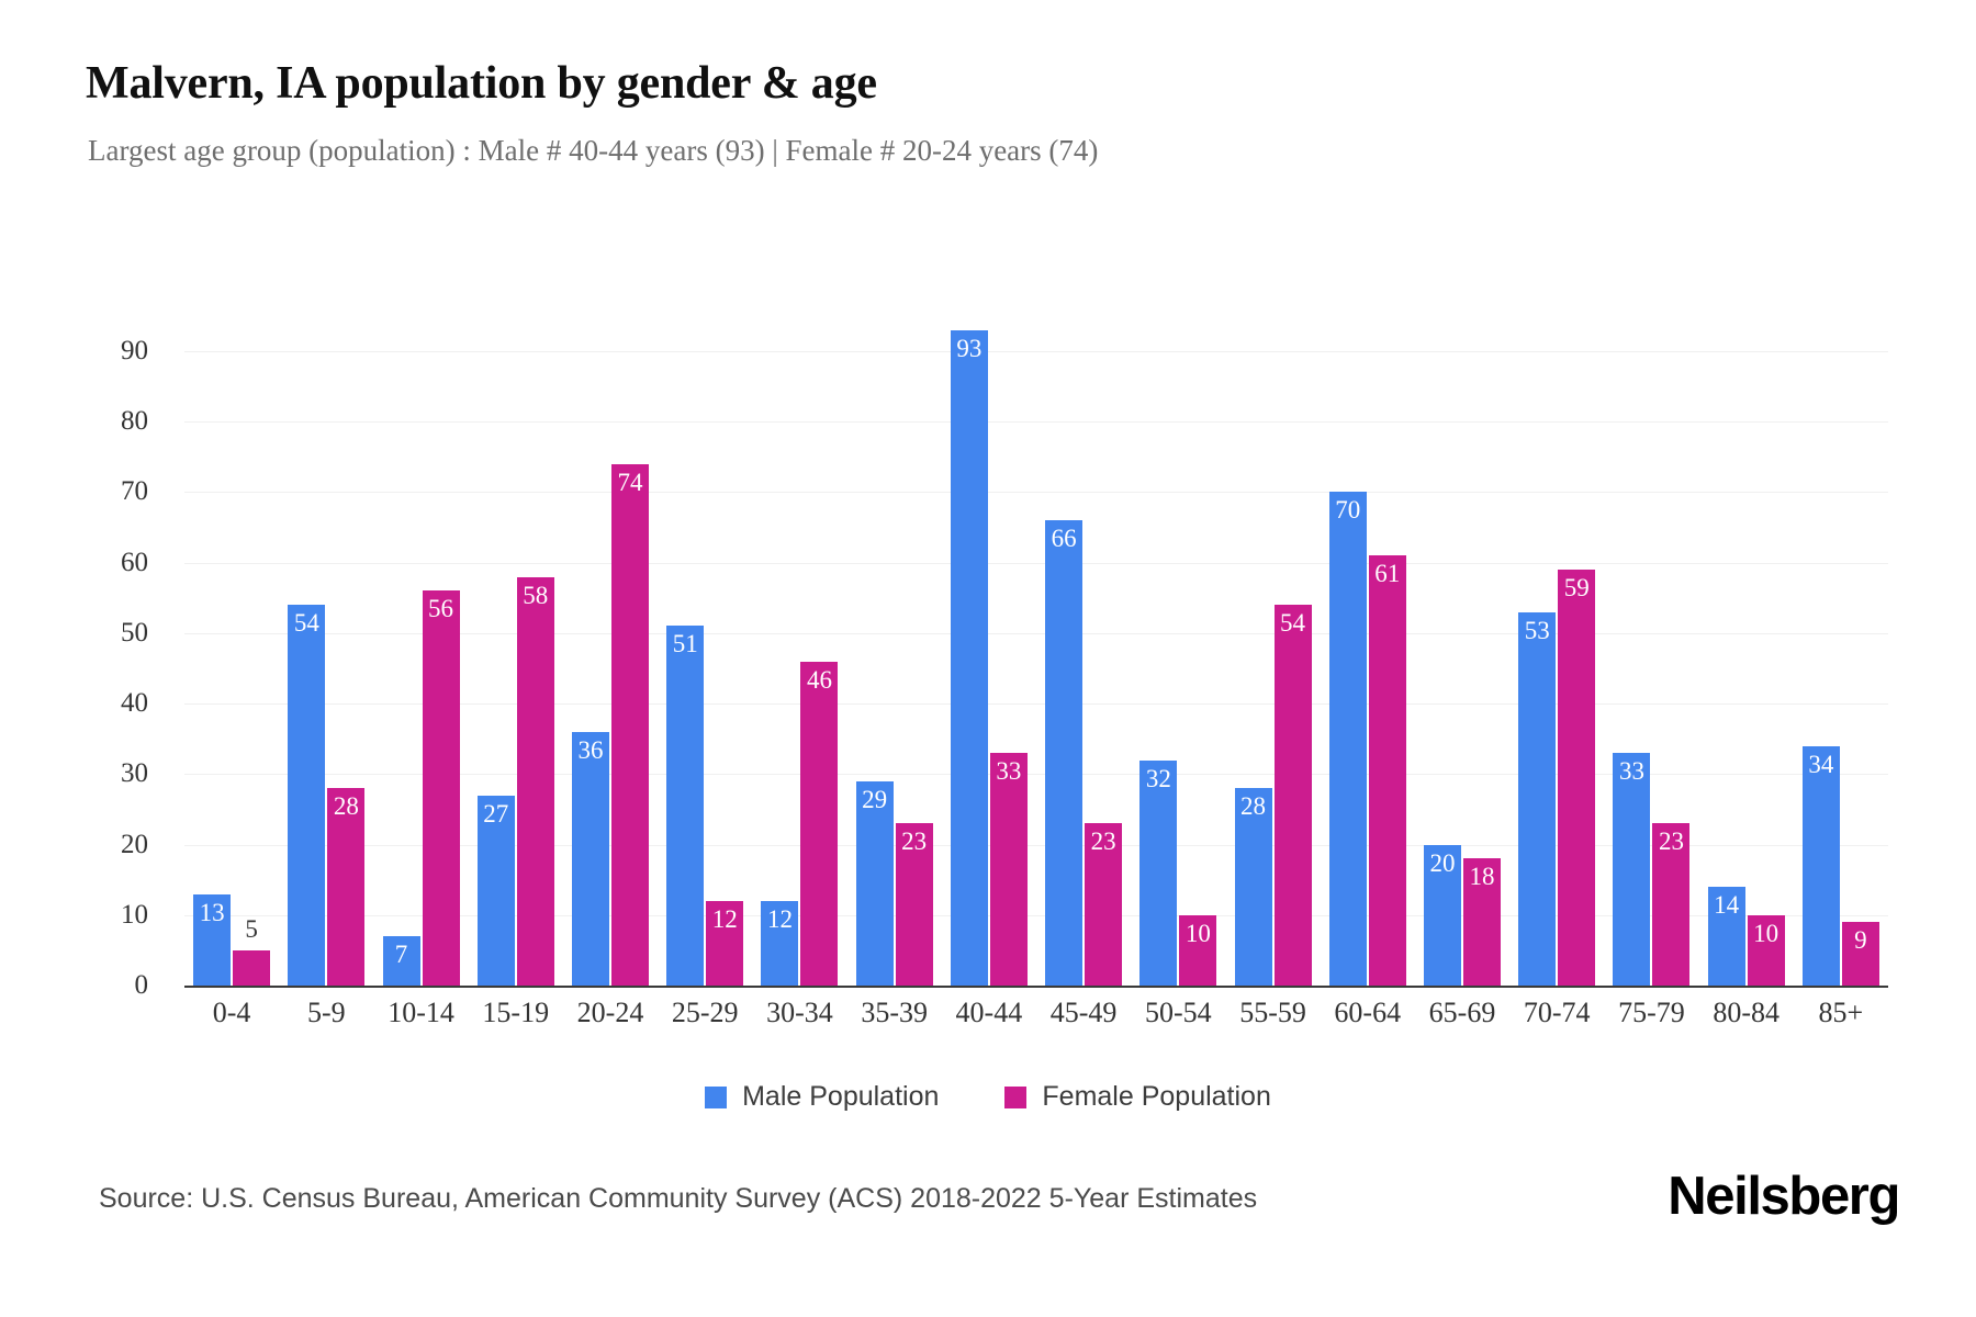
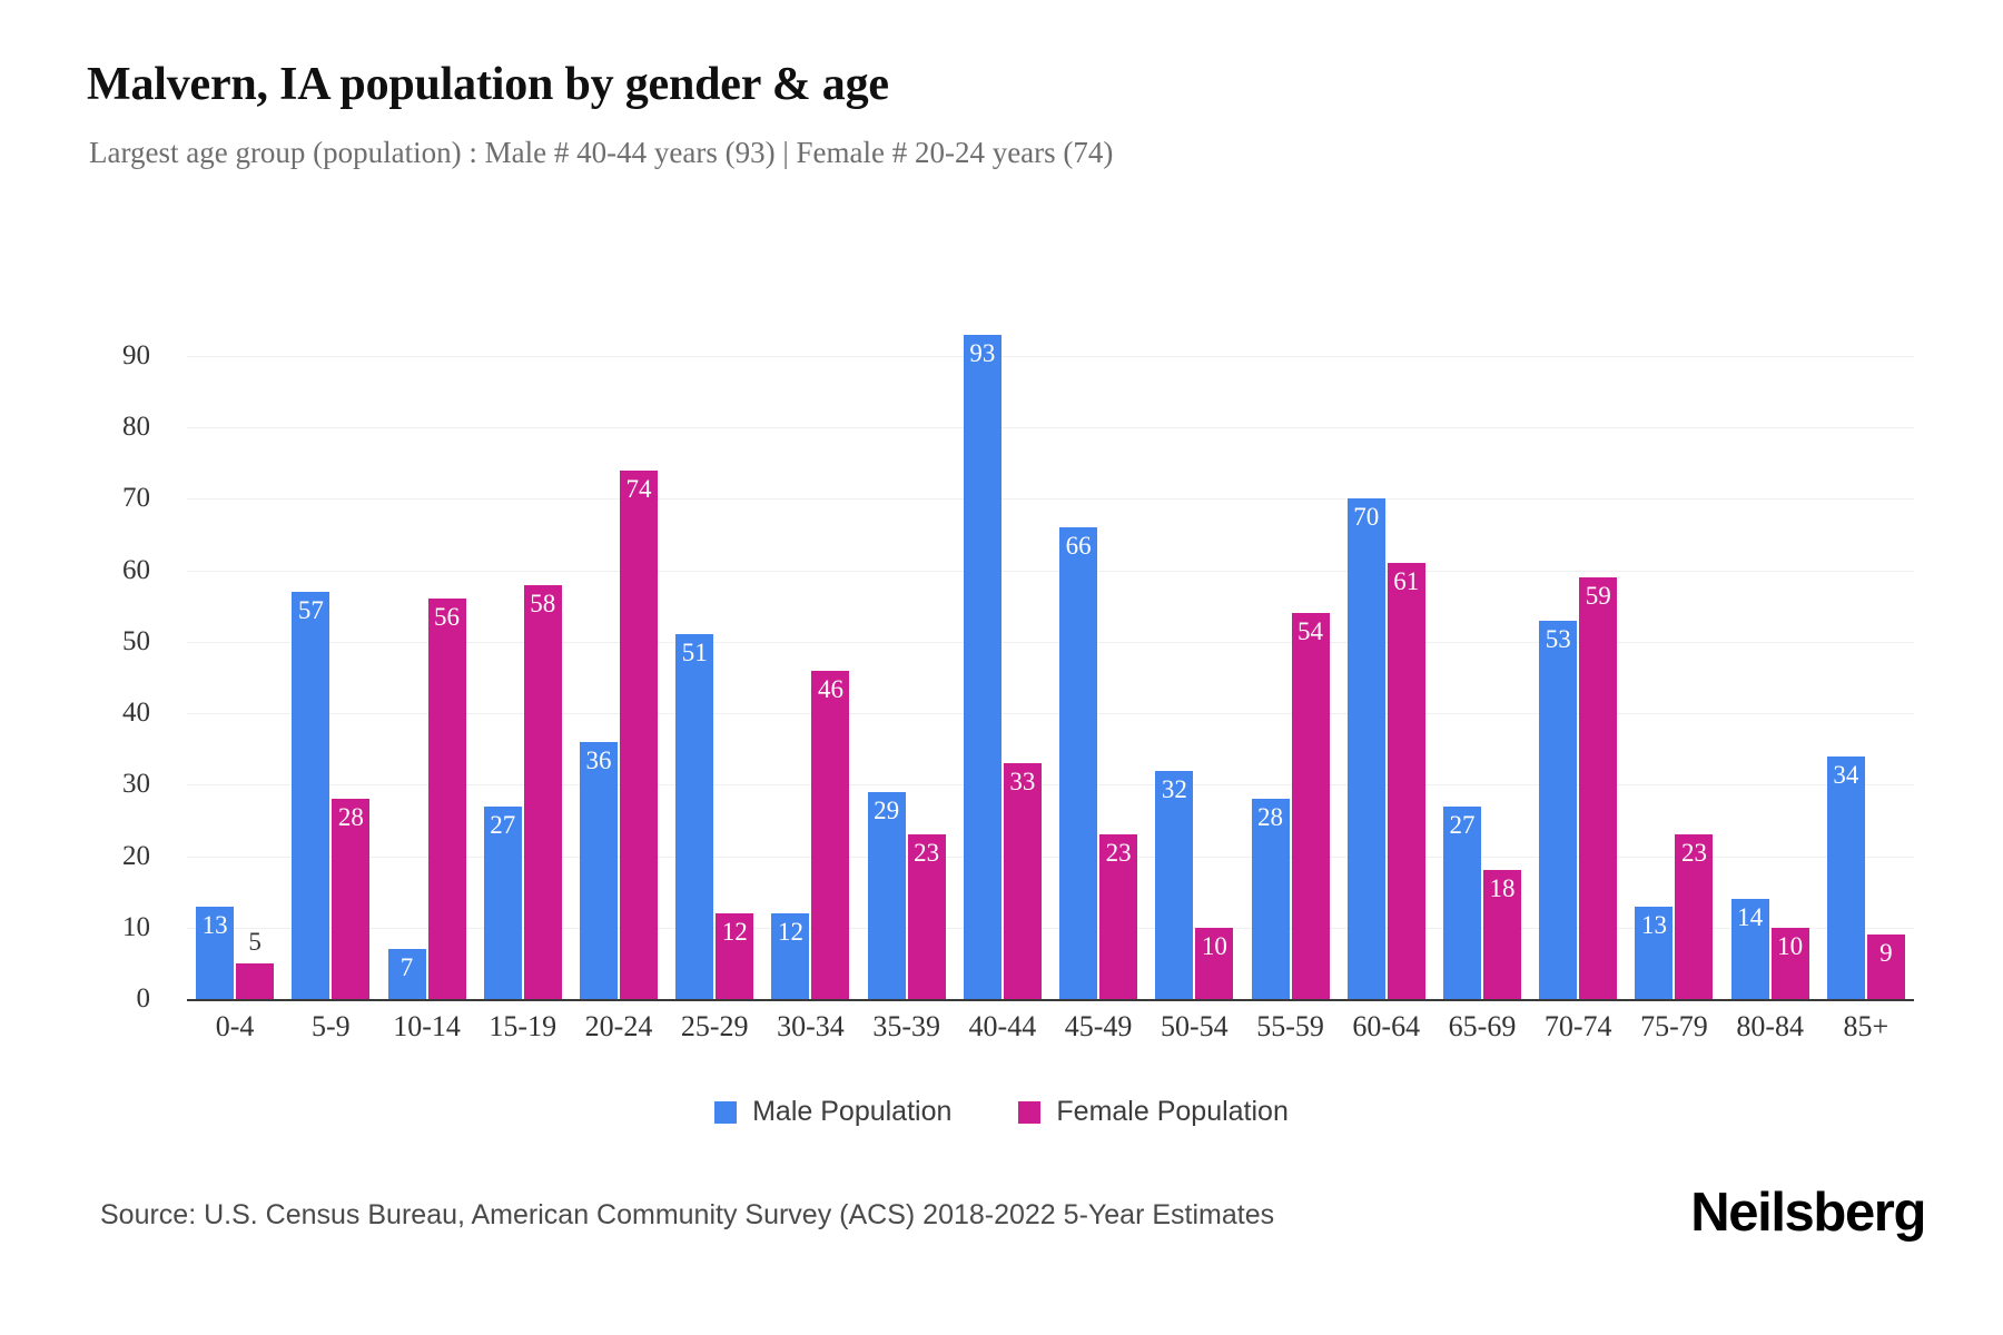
Male Population/5-9: 54 -> 57
Male Population/65-69: 20 -> 27
Male Population/75-79: 33 -> 13
